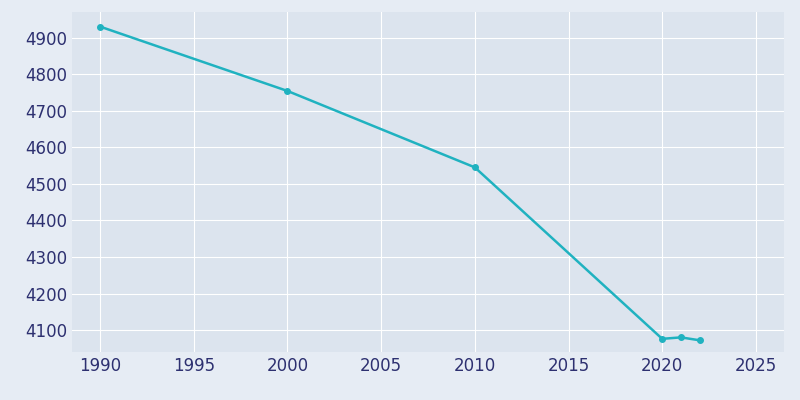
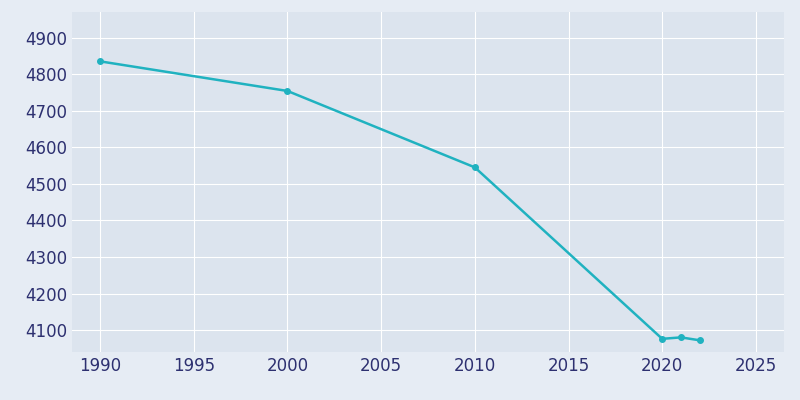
1990: 4930 -> 4835
